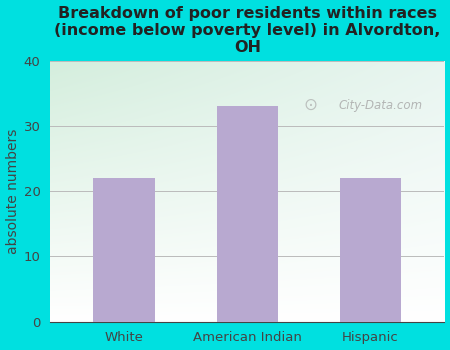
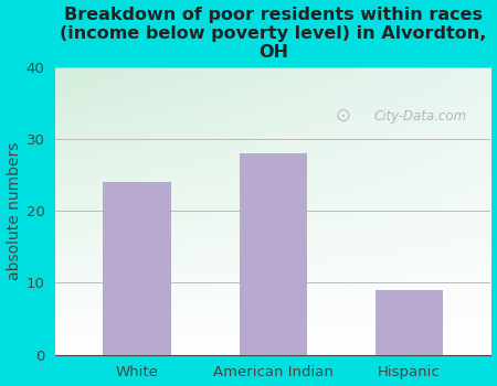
White: 22 -> 24
American Indian: 33 -> 28
Hispanic: 22 -> 9
